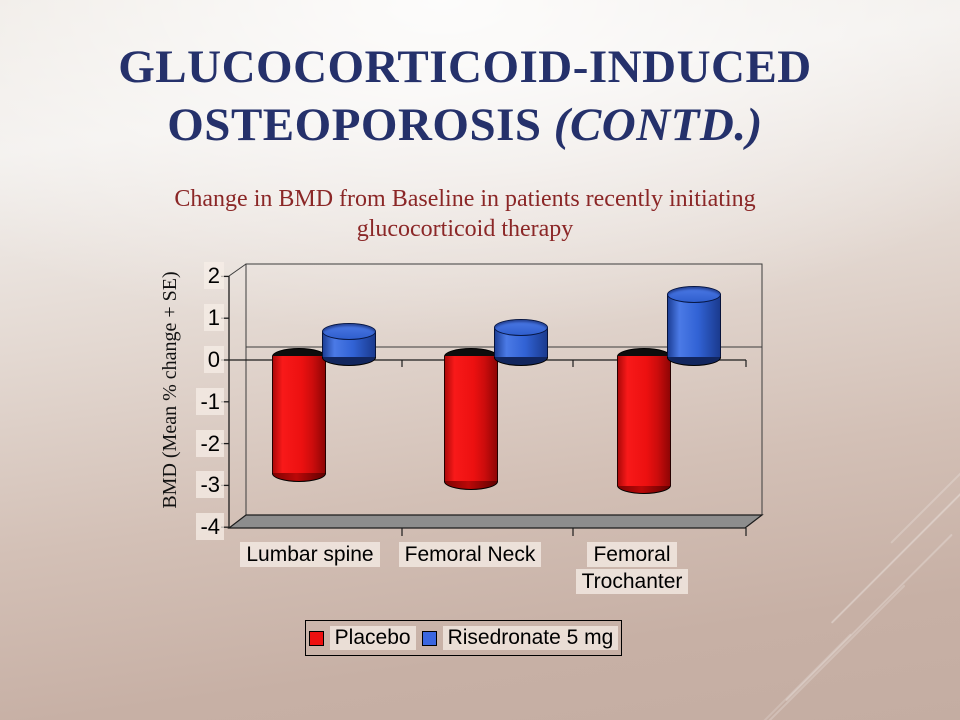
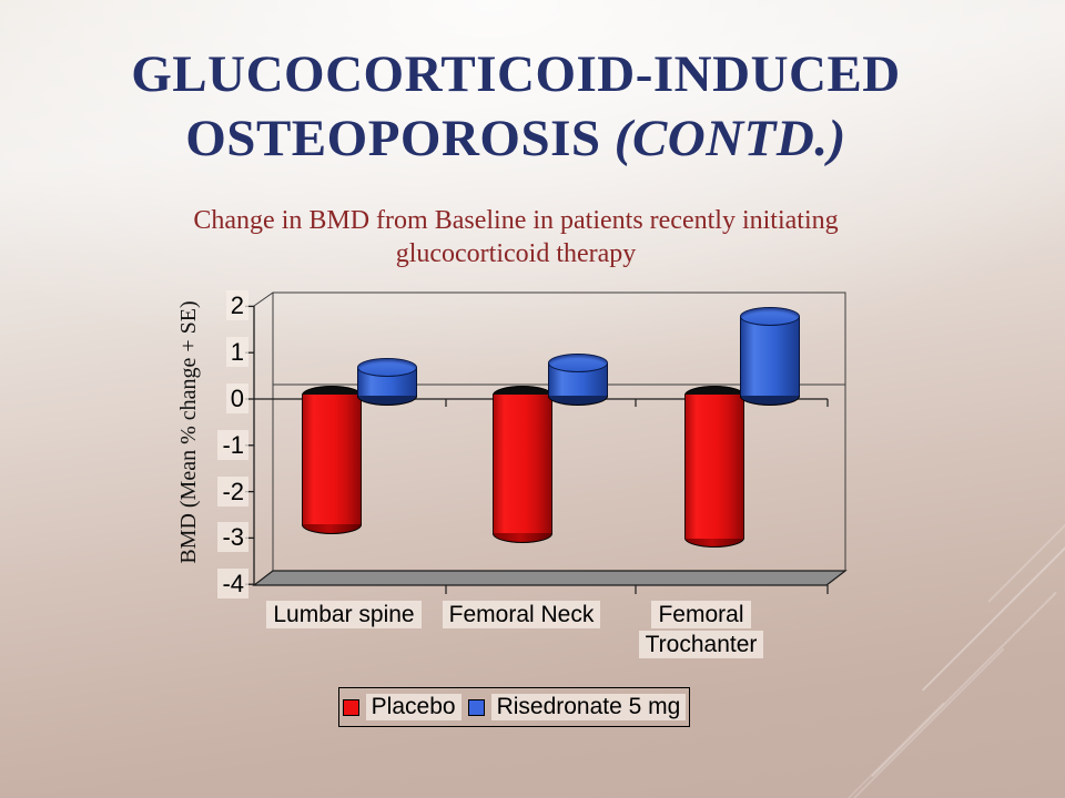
Risedronate 5 mg/Femoral Trochanter: 1.5 -> 1.7
